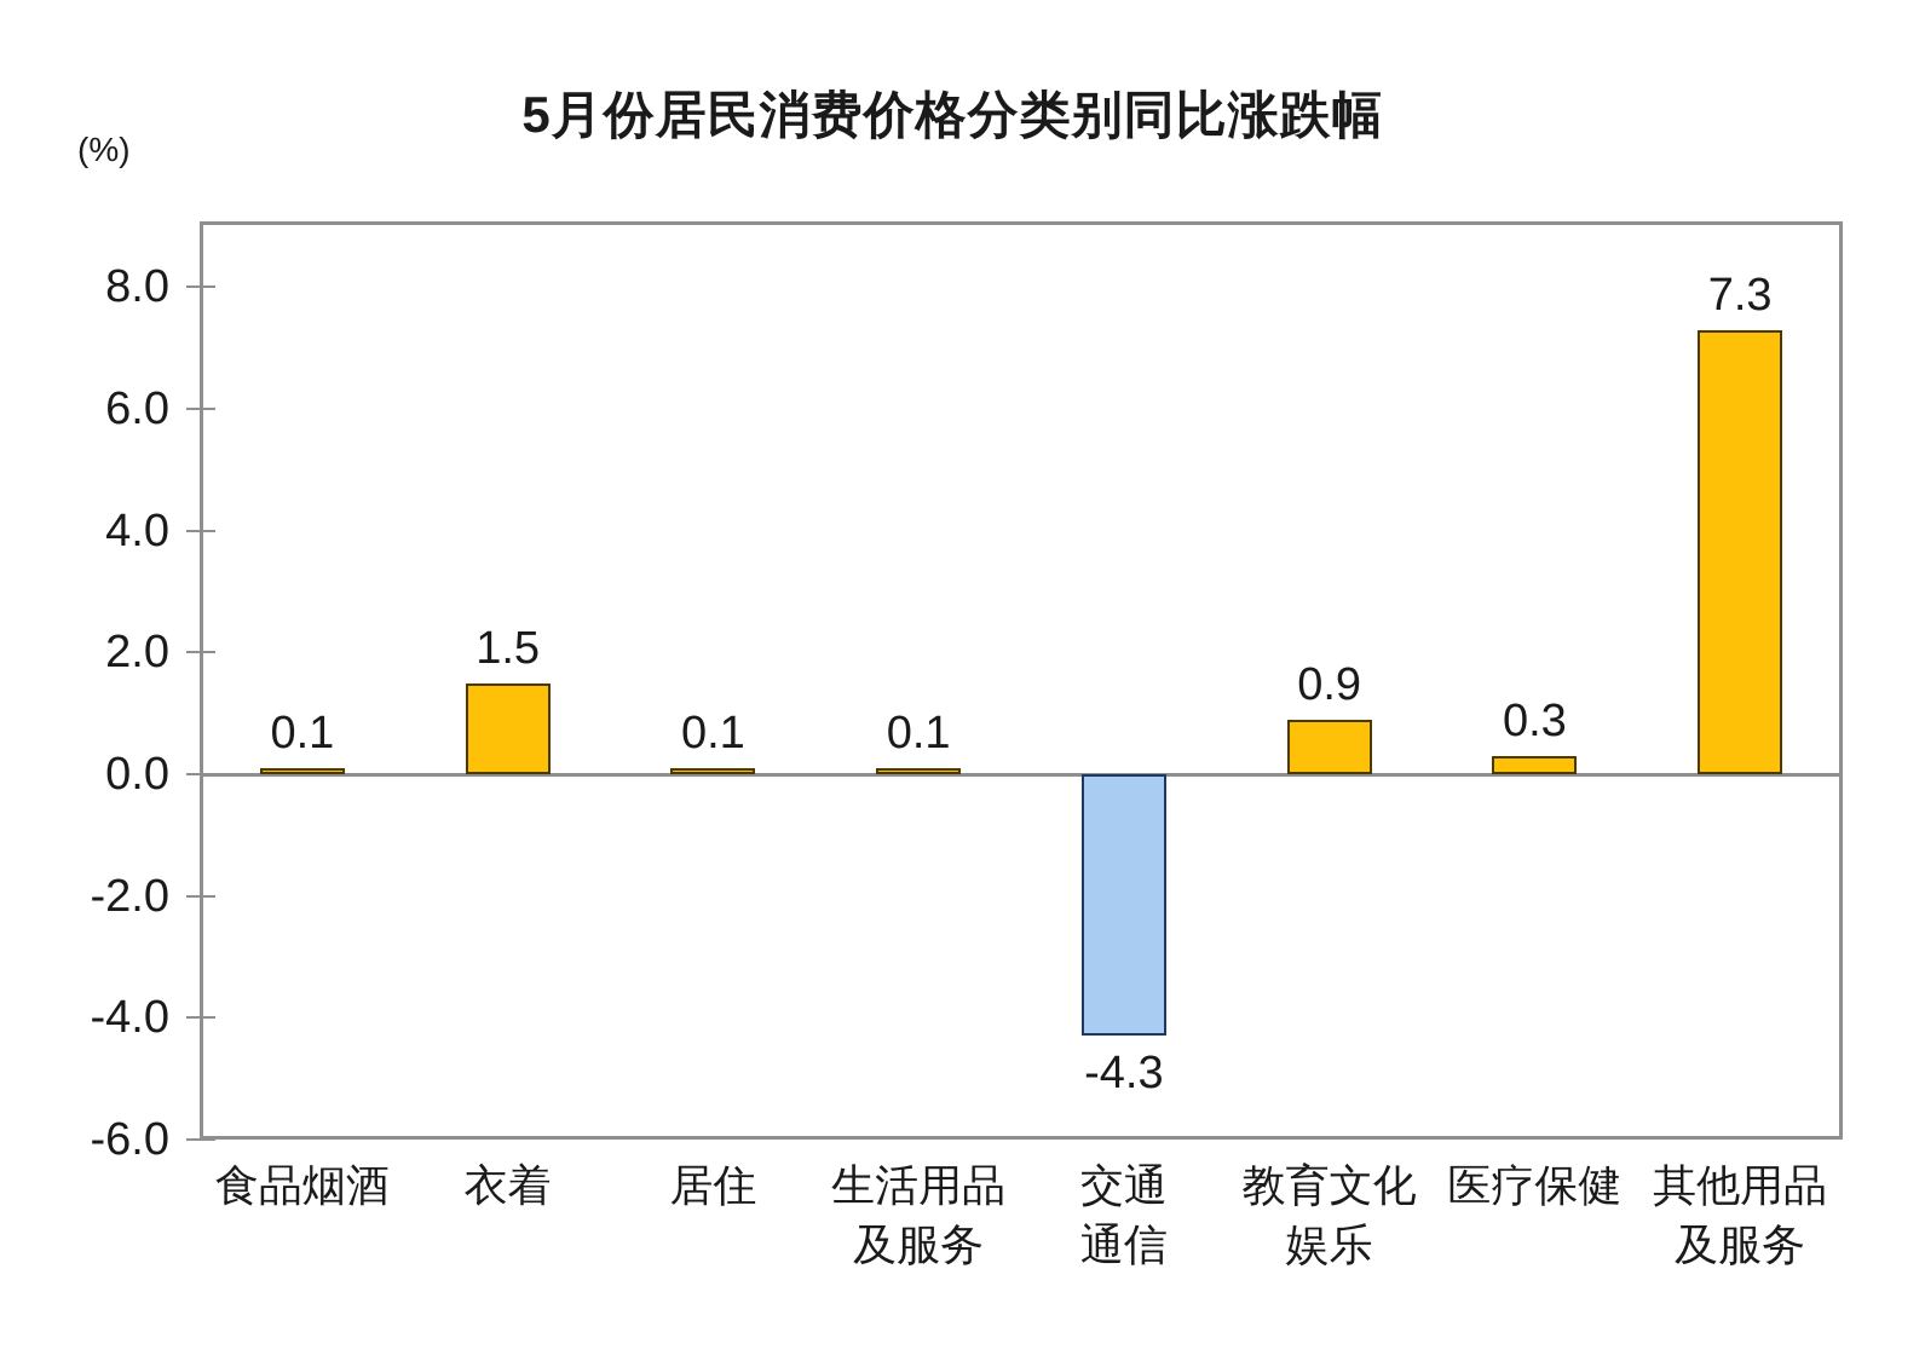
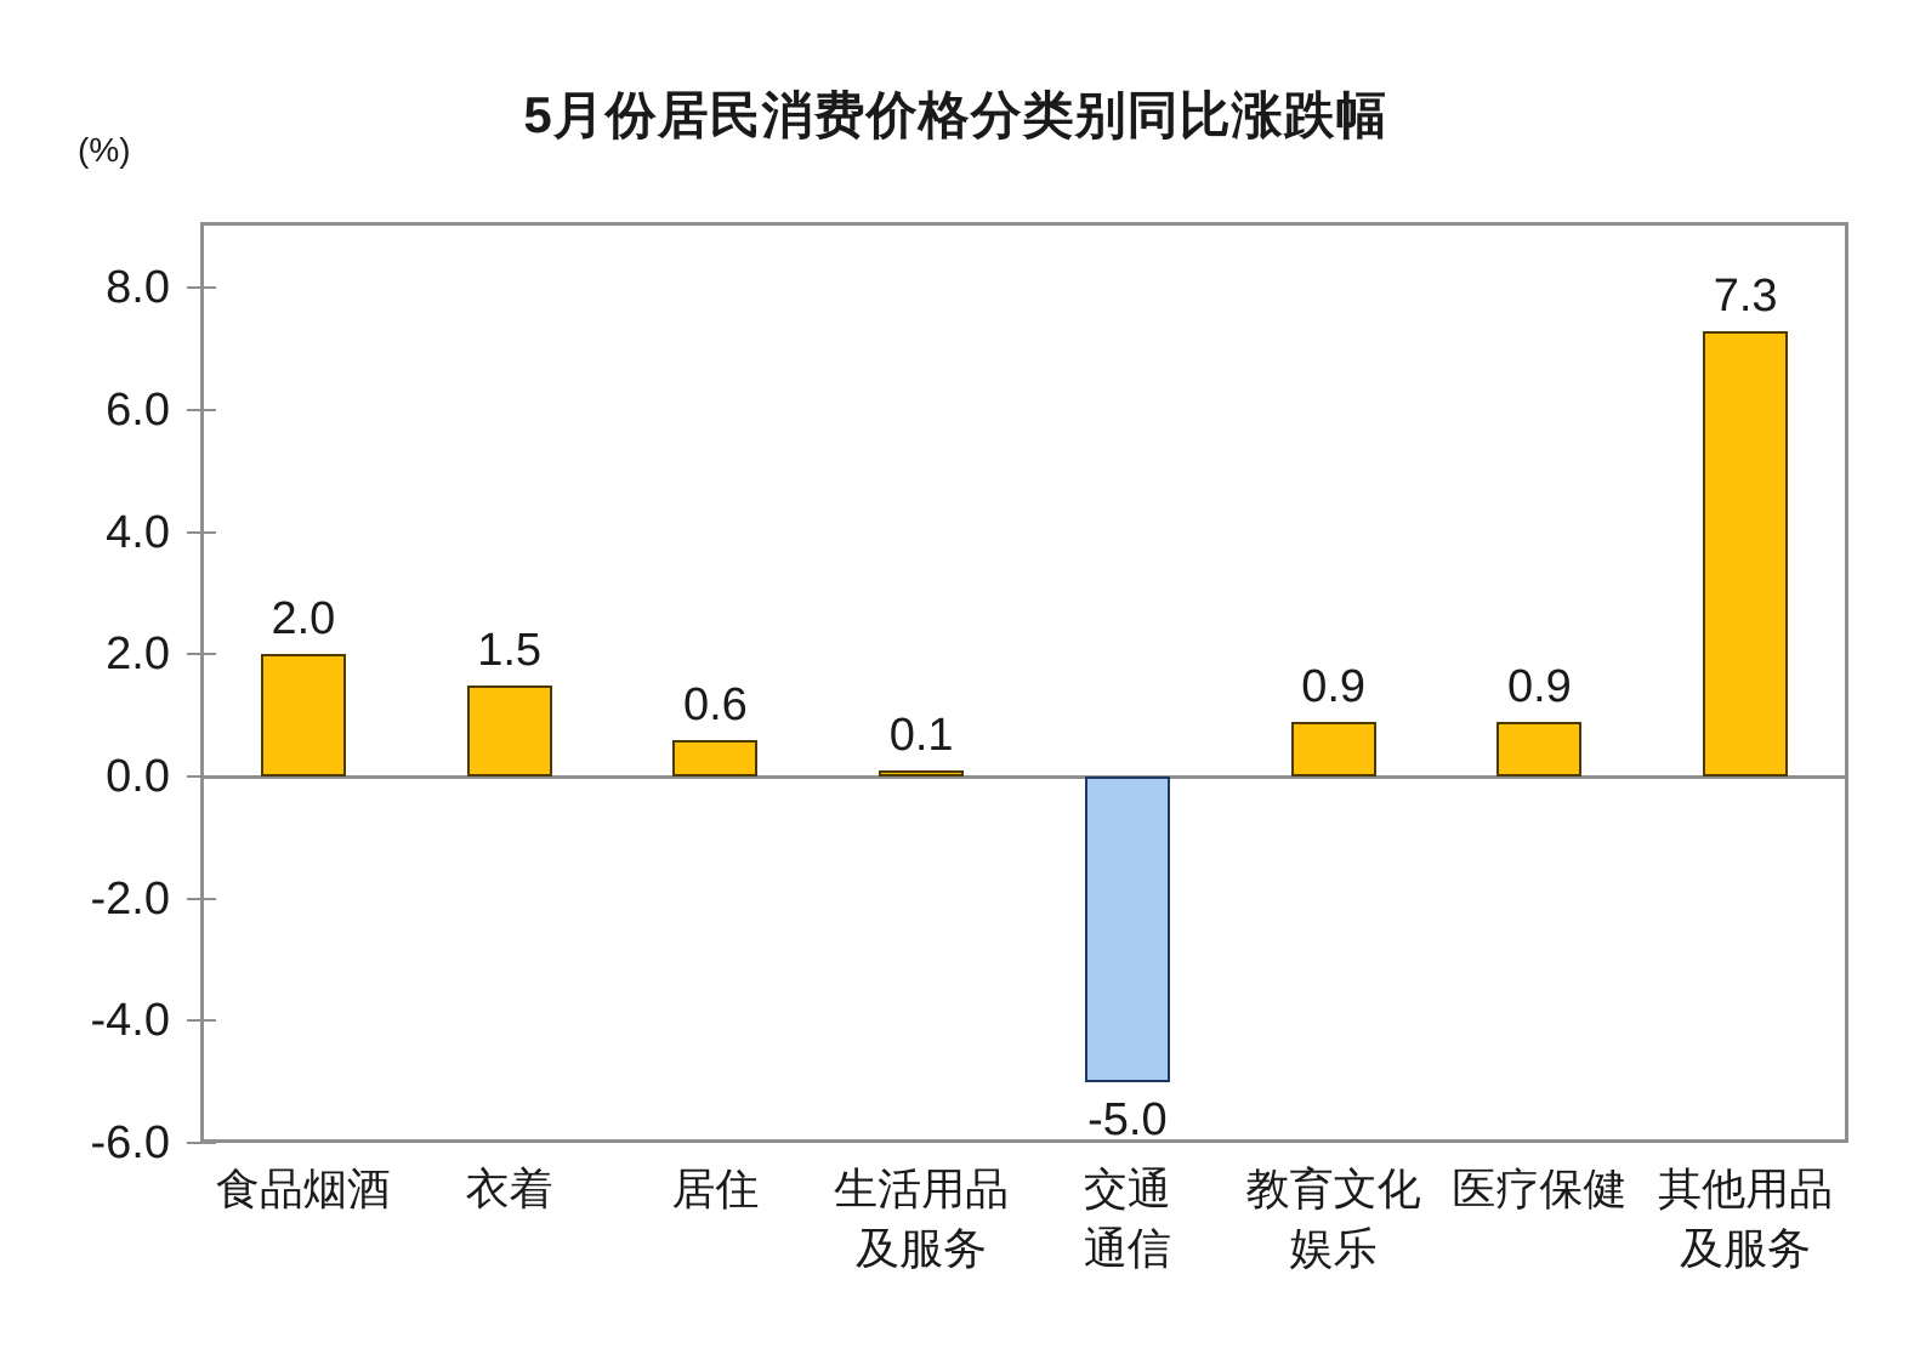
食品烟酒: 0.1 -> 2.0
居住: 0.1 -> 0.6
交通 通信: -4.3 -> -5.0
医疗保健: 0.3 -> 0.9
